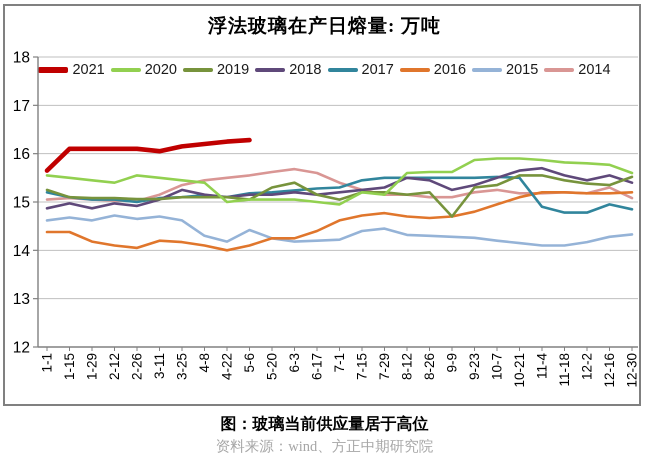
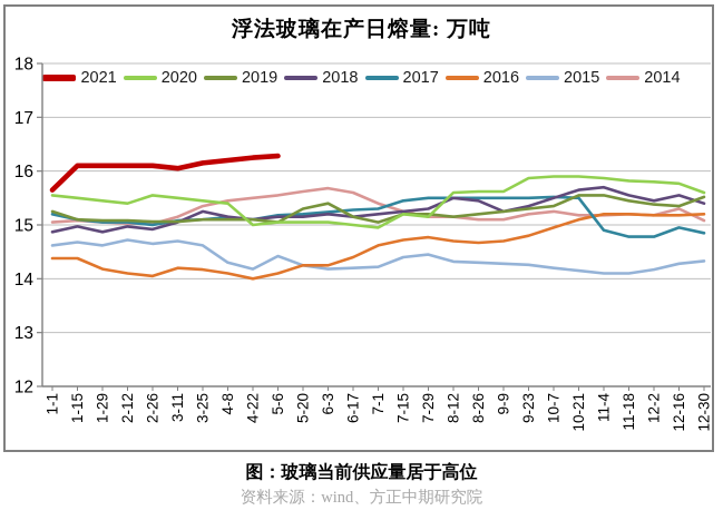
2019/9-9: 14.7 -> 15.2
